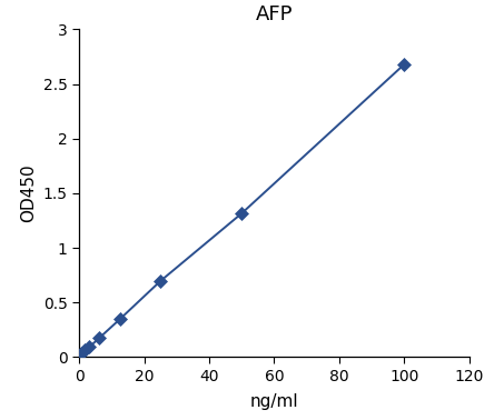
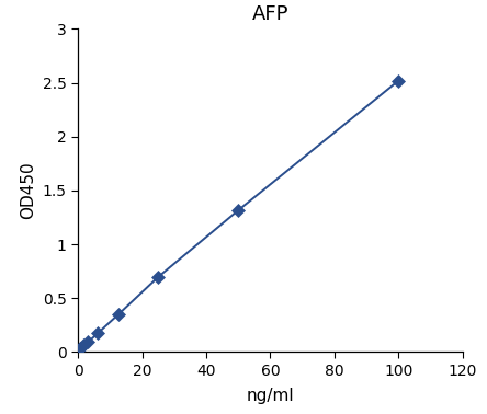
100: 2.68 -> 2.52
